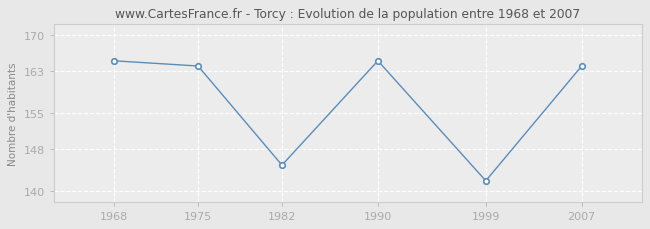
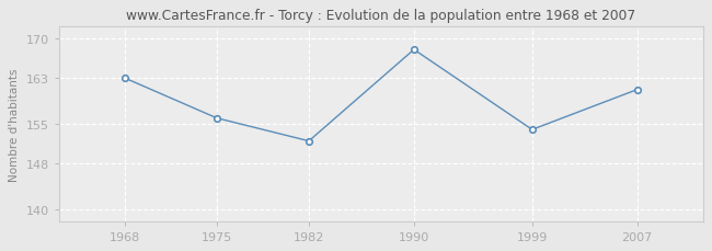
1968: 165 -> 163
1975: 164 -> 156
1982: 145 -> 152
1990: 165 -> 168
1999: 142 -> 154
2007: 164 -> 161
